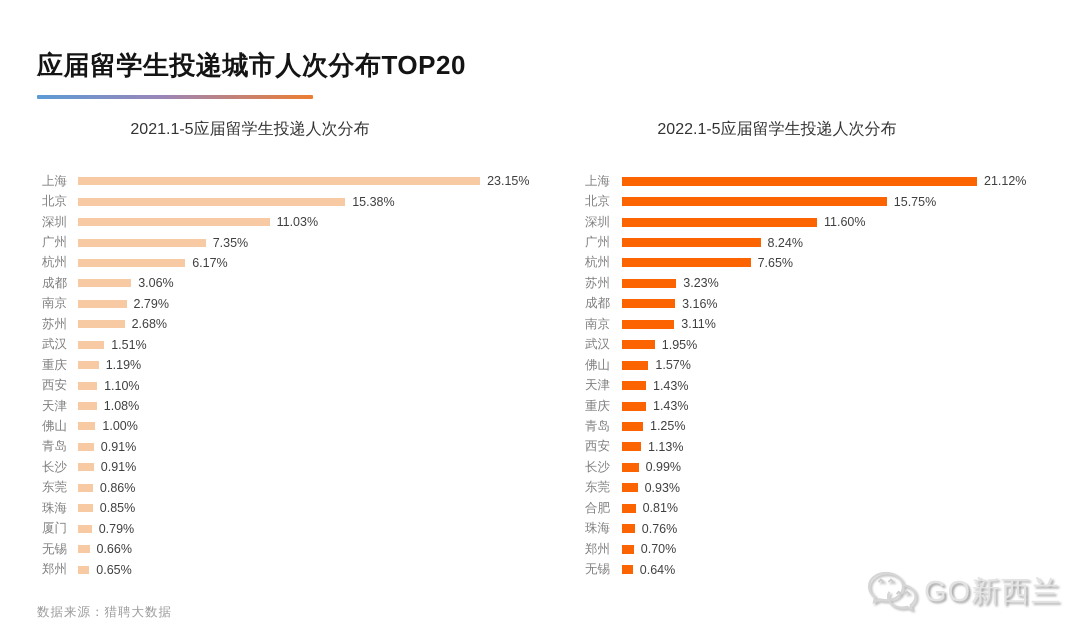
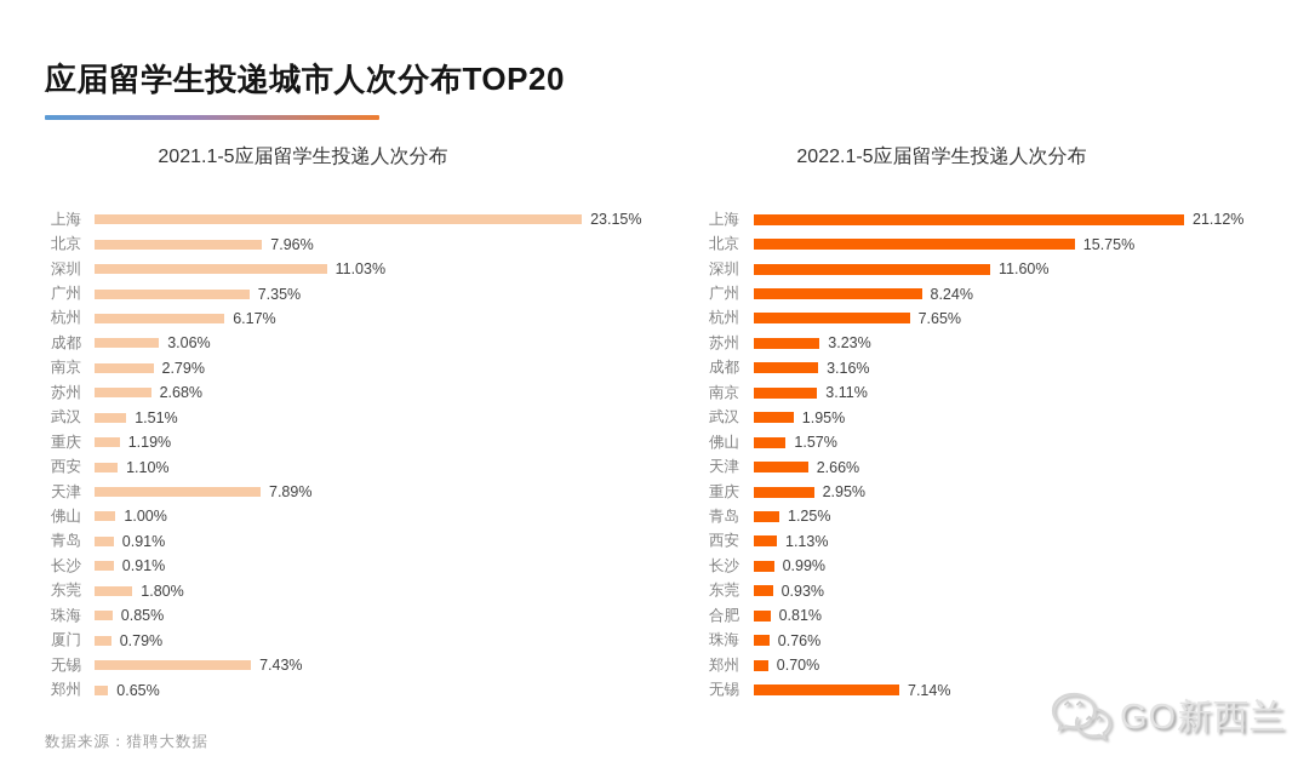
2021.1-5应届留学生投递人次分布/北京: 15.38% -> 7.96%
2021.1-5应届留学生投递人次分布/天津: 1.08% -> 7.89%
2021.1-5应届留学生投递人次分布/东莞: 0.86% -> 1.80%
2021.1-5应届留学生投递人次分布/无锡: 0.66% -> 7.43%
2022.1-5应届留学生投递人次分布/天津: 1.43% -> 2.66%
2022.1-5应届留学生投递人次分布/重庆: 1.43% -> 2.95%
2022.1-5应届留学生投递人次分布/无锡: 0.64% -> 7.14%
